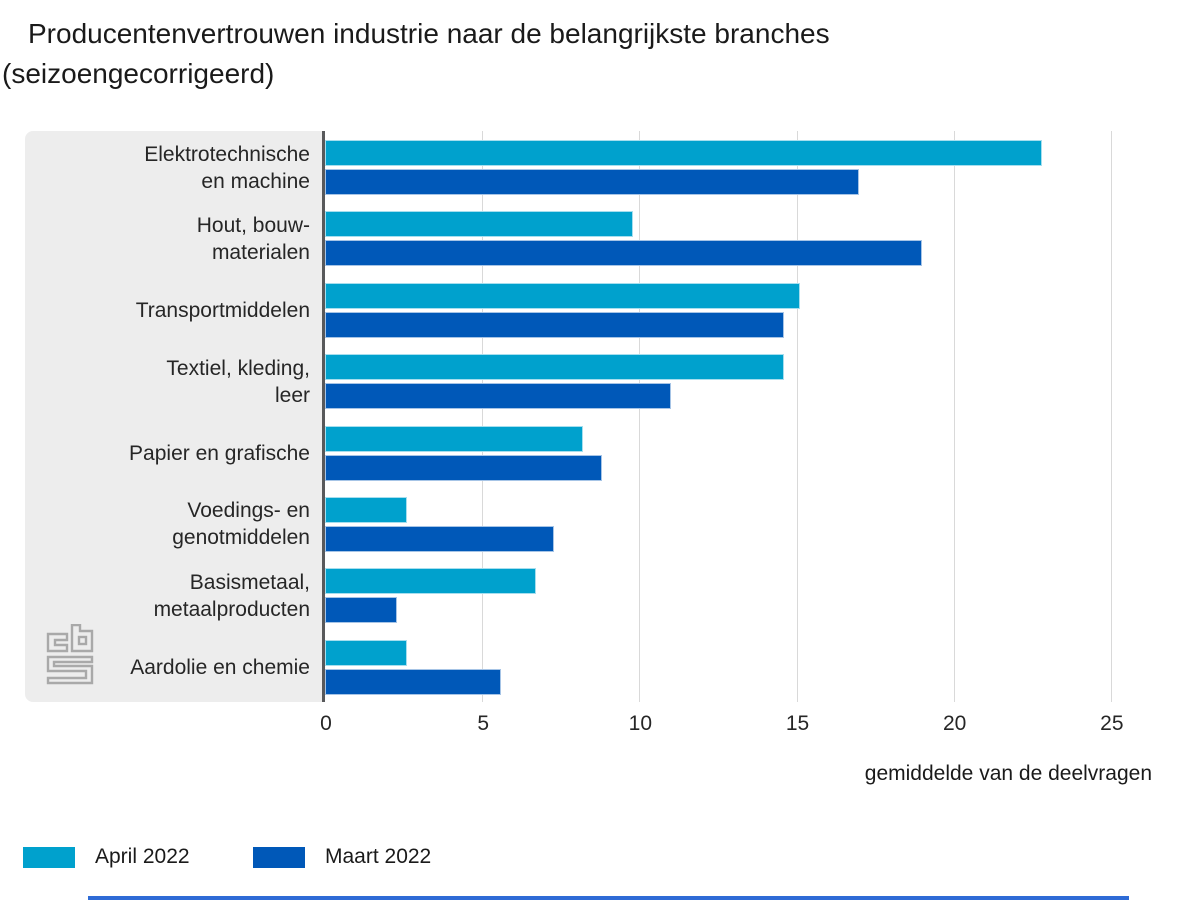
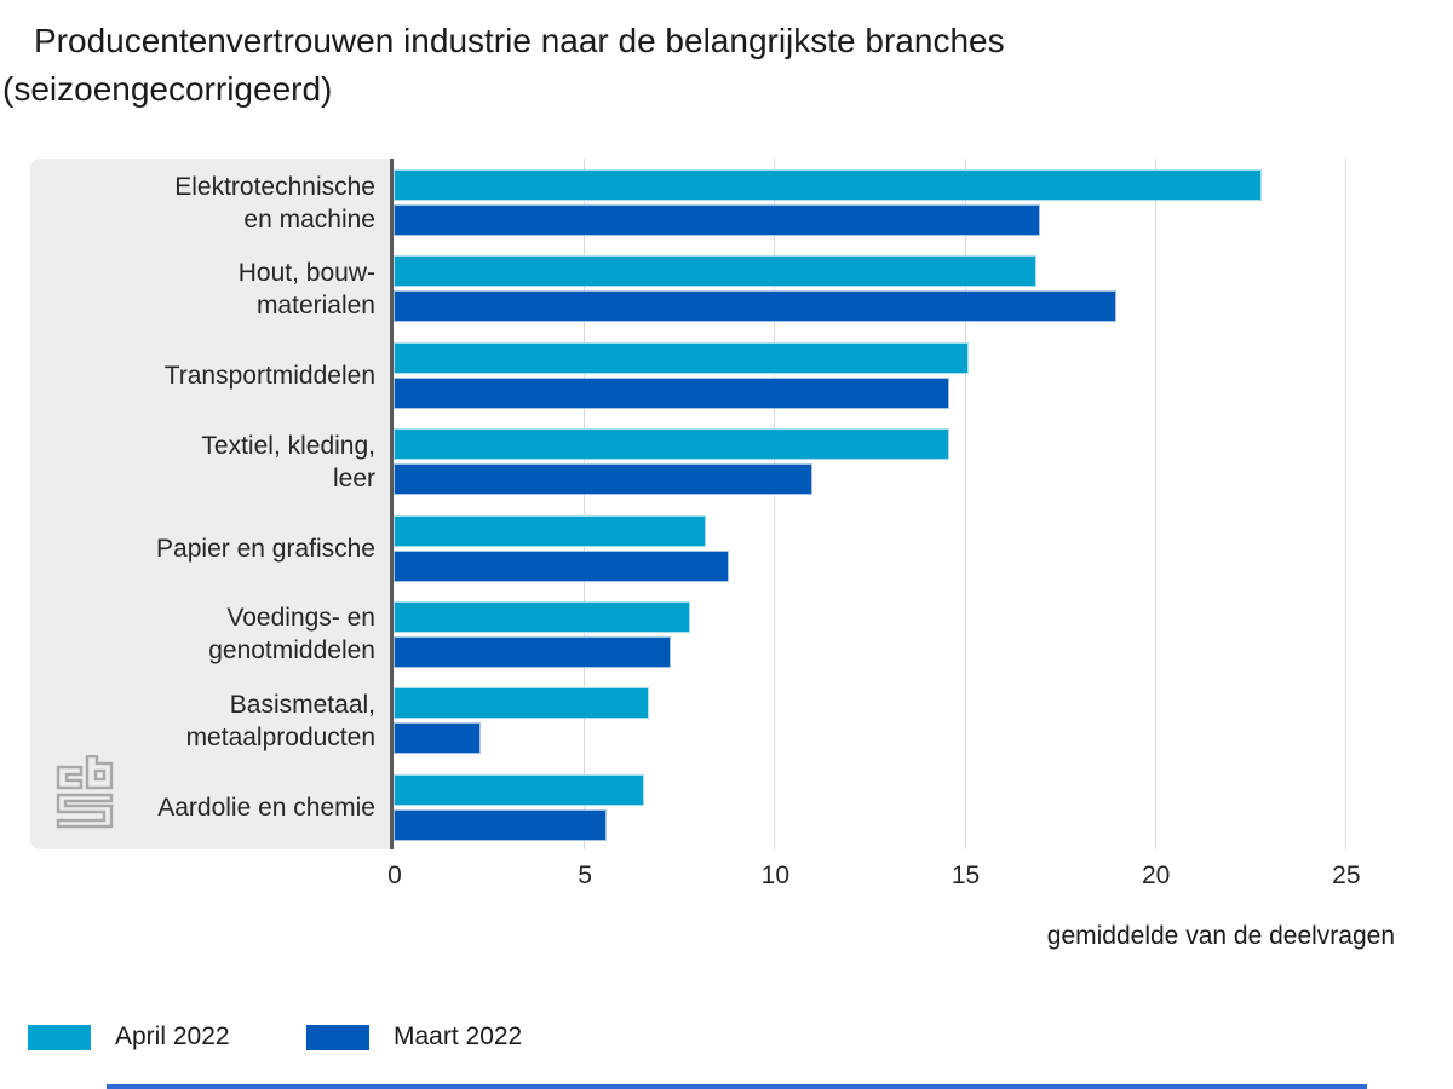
April 2022/Hout, bouw- materialen: 9.8 -> 16.9
April 2022/Voedings- en genotmiddelen: 2.6 -> 7.8
April 2022/Aardolie en chemie: 2.6 -> 6.6
